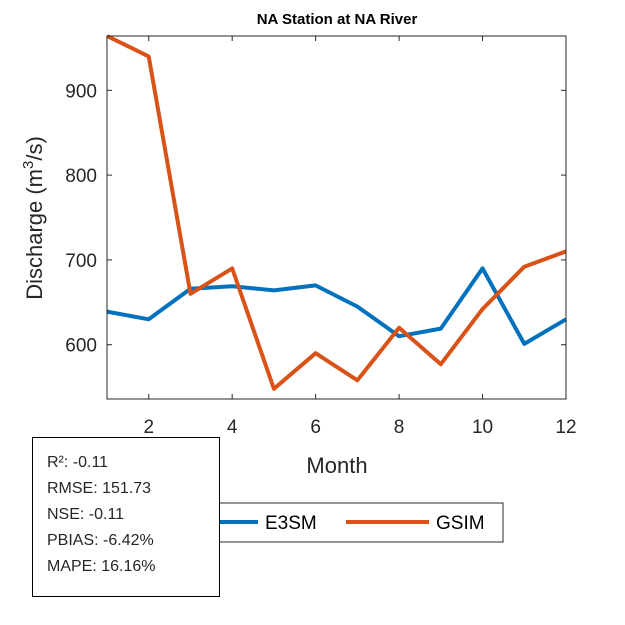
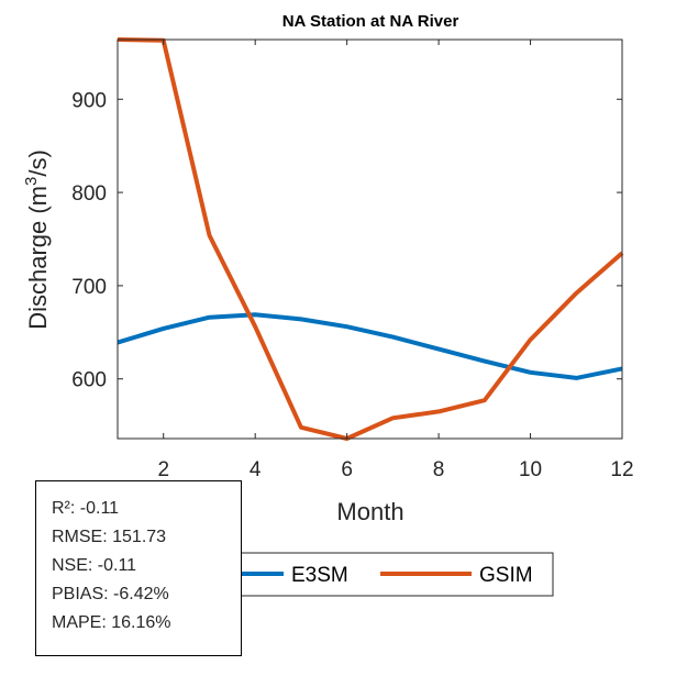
E3SM/2: 630 -> 650
GSIM/2: 940 -> 960
GSIM/3: 660 -> 750
GSIM/4: 690 -> 660
E3SM/6: 670 -> 660
GSIM/6: 590 -> 540
E3SM/8: 610 -> 630
GSIM/8: 620 -> 560
E3SM/10: 690 -> 610
E3SM/12: 630 -> 610
GSIM/12: 710 -> 740
